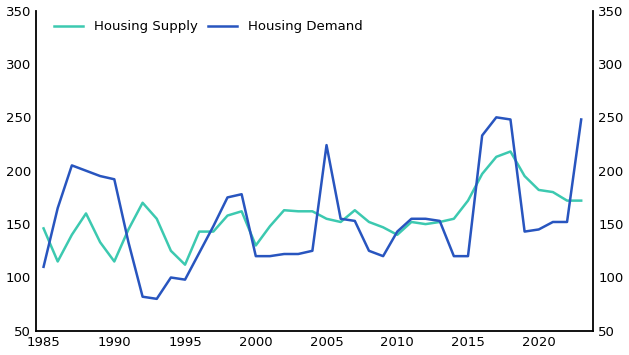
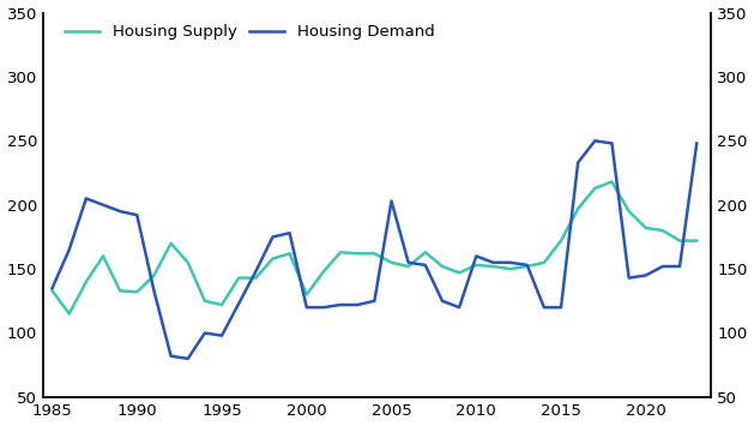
Housing Supply/1985: 146 -> 133
Housing Demand/1985: 110 -> 135
Housing Supply/1990: 115 -> 132
Housing Supply/1995: 112 -> 122
Housing Demand/2005: 224 -> 203
Housing Supply/2010: 140 -> 153
Housing Demand/2010: 143 -> 160
